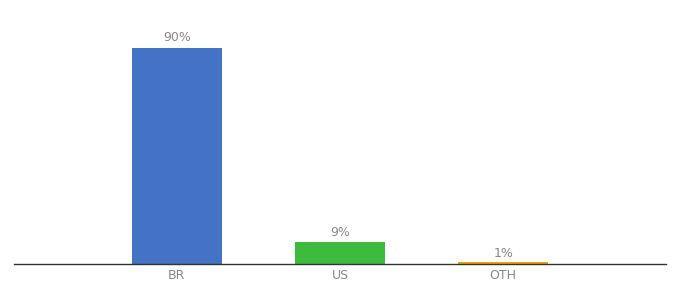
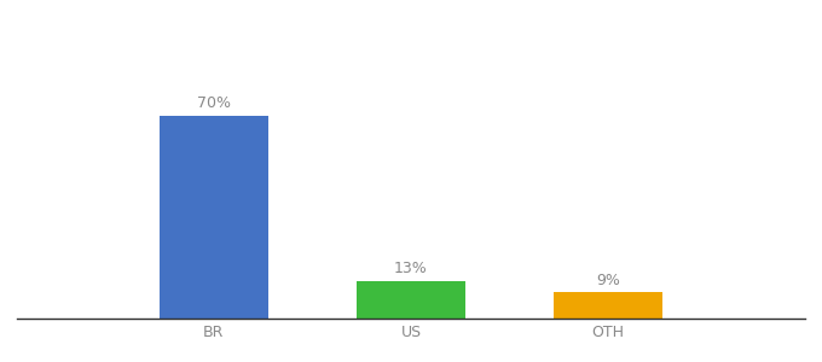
BR: 90% -> 70%
US: 9% -> 13%
OTH: 1% -> 9%
